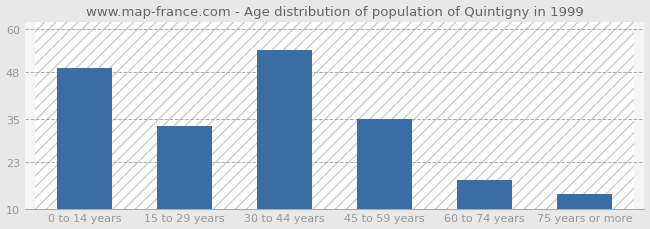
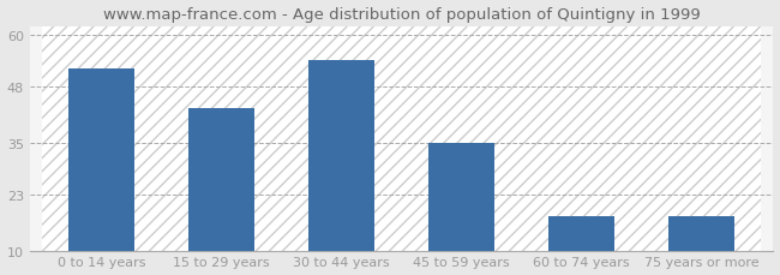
0 to 14 years: 49 -> 52
15 to 29 years: 33 -> 43
75 years or more: 14 -> 18
